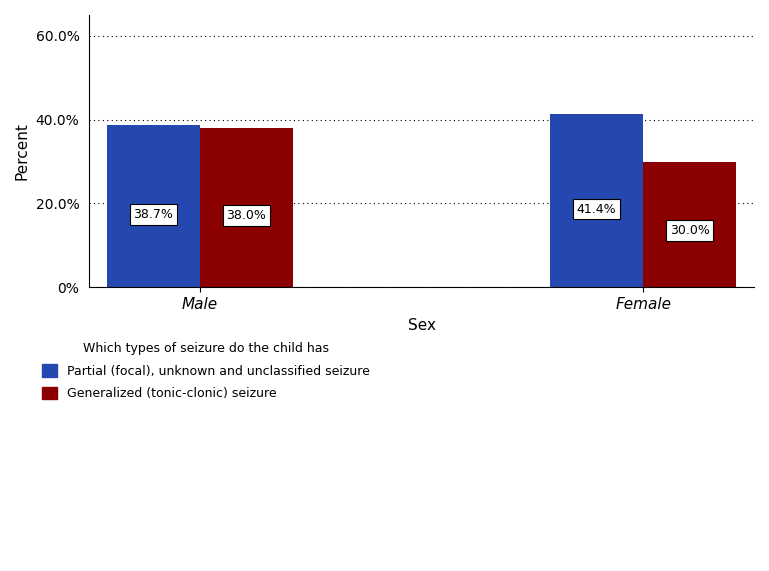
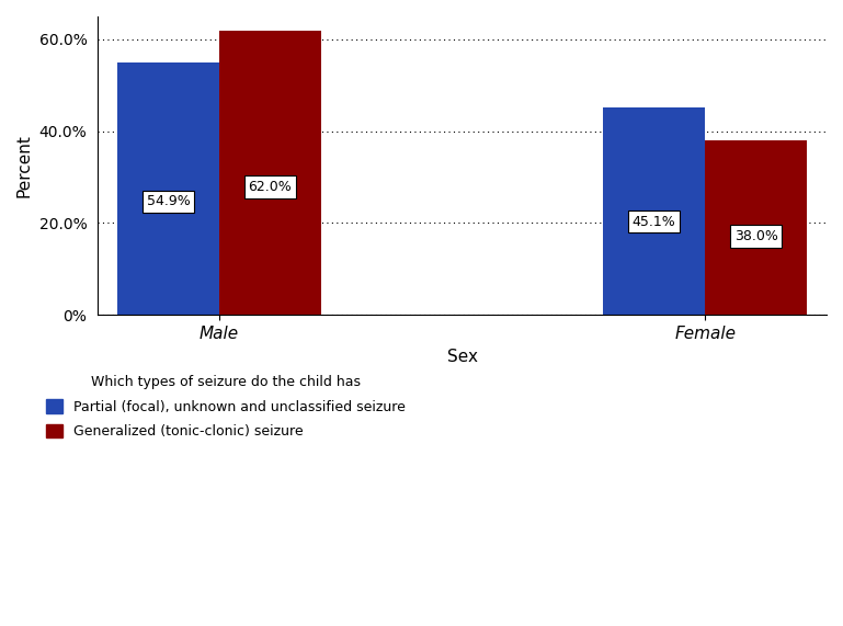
Partial (focal), unknown and unclassified seizure/Male: 38.7% -> 54.9%
Generalized (tonic-clonic) seizure/Male: 38.0% -> 62.0%
Partial (focal), unknown and unclassified seizure/Female: 41.4% -> 45.1%
Generalized (tonic-clonic) seizure/Female: 30.0% -> 38.0%
